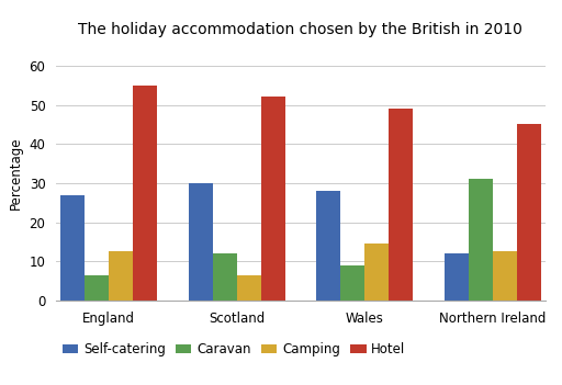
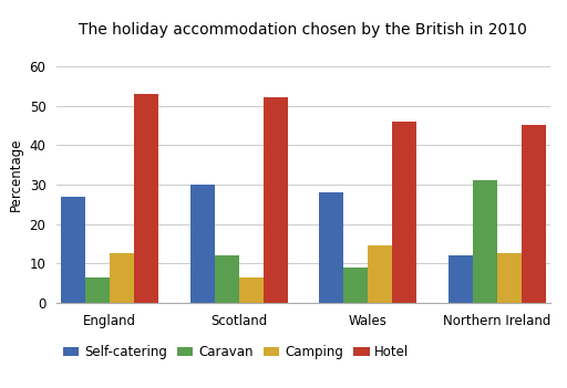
Hotel/England: 55 -> 53
Hotel/Wales: 49 -> 46
